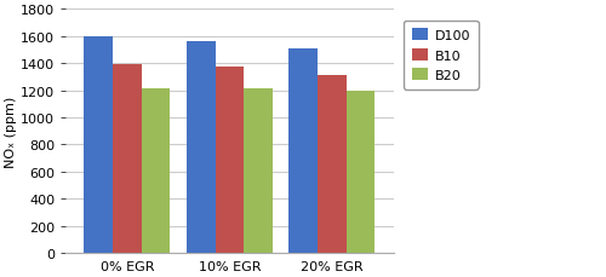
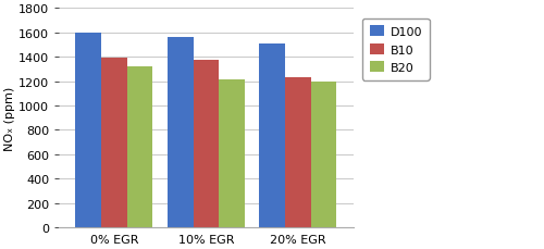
B20/0% EGR: 1210 -> 1320
B10/20% EGR: 1310 -> 1230
